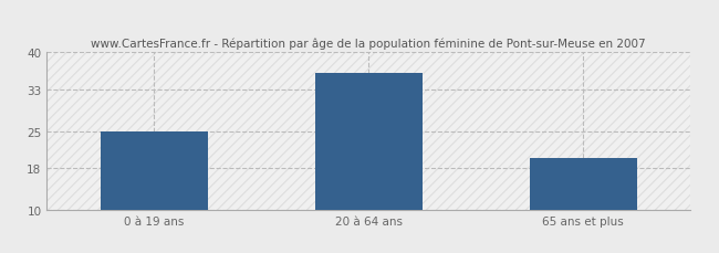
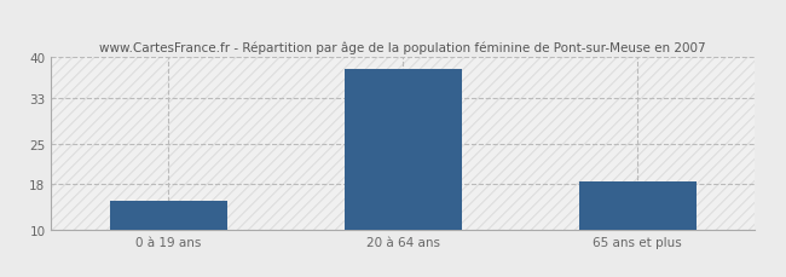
0 à 19 ans: 25.0 -> 15.0
20 à 64 ans: 36.0 -> 38.0
65 ans et plus: 20.0 -> 18.5
